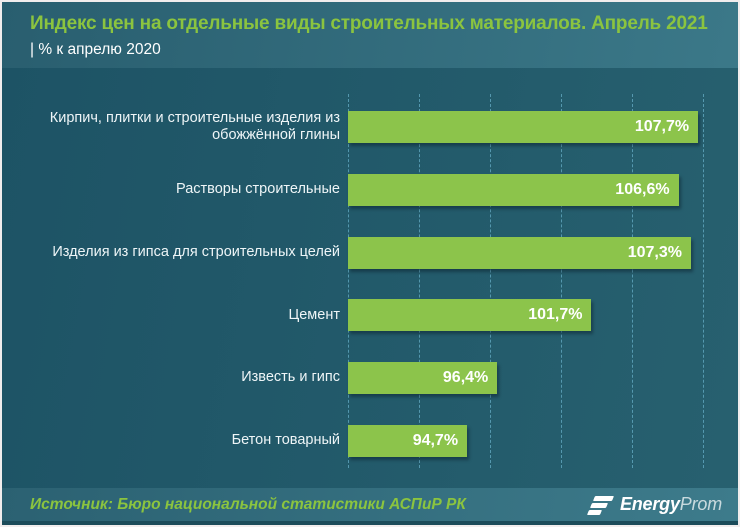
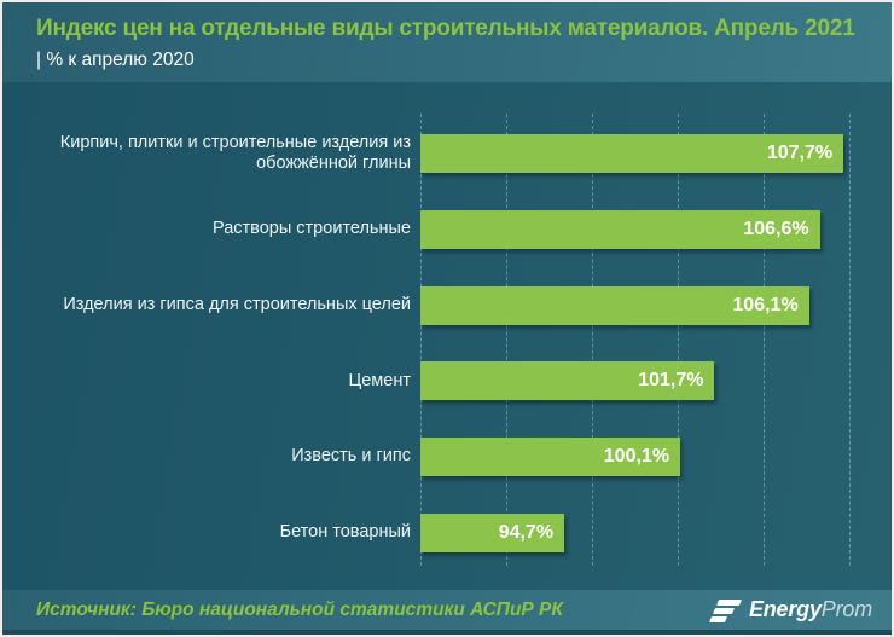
Изделия из гипса для строительных целей: 107,3% -> 106,1%
Известь и гипс: 96,4% -> 100,1%
